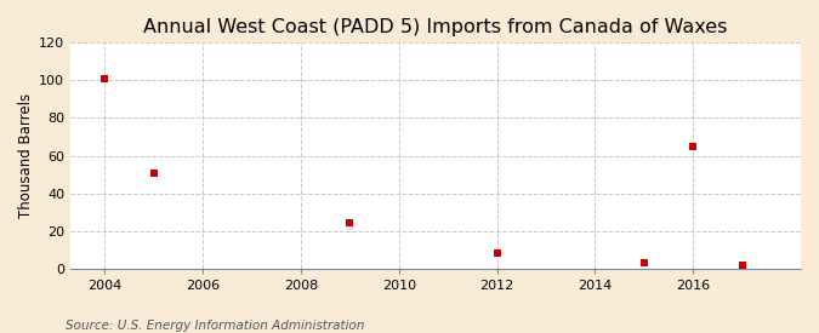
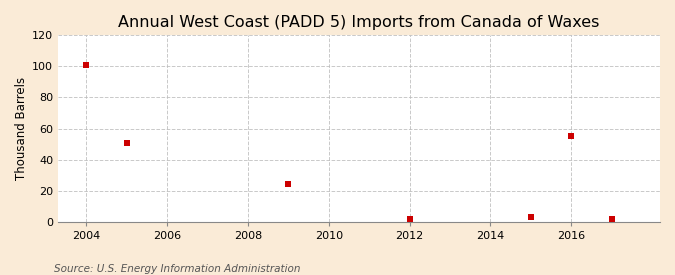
2012: 8 -> 2
2016: 65 -> 55
